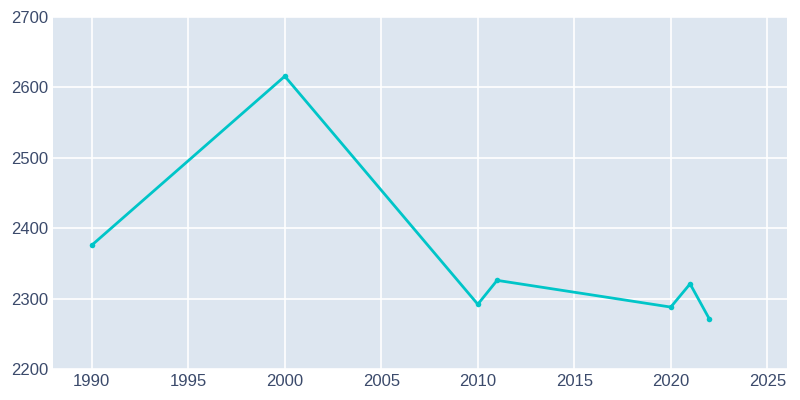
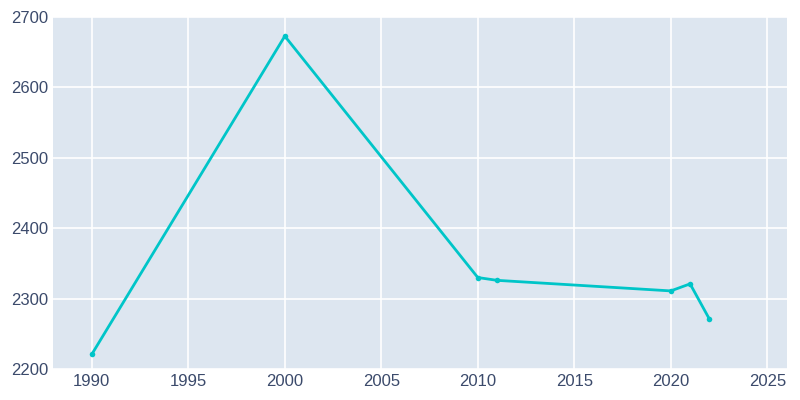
1990: 2376 -> 2221
2000: 2616 -> 2673
2010: 2292 -> 2330
2020: 2288 -> 2311
